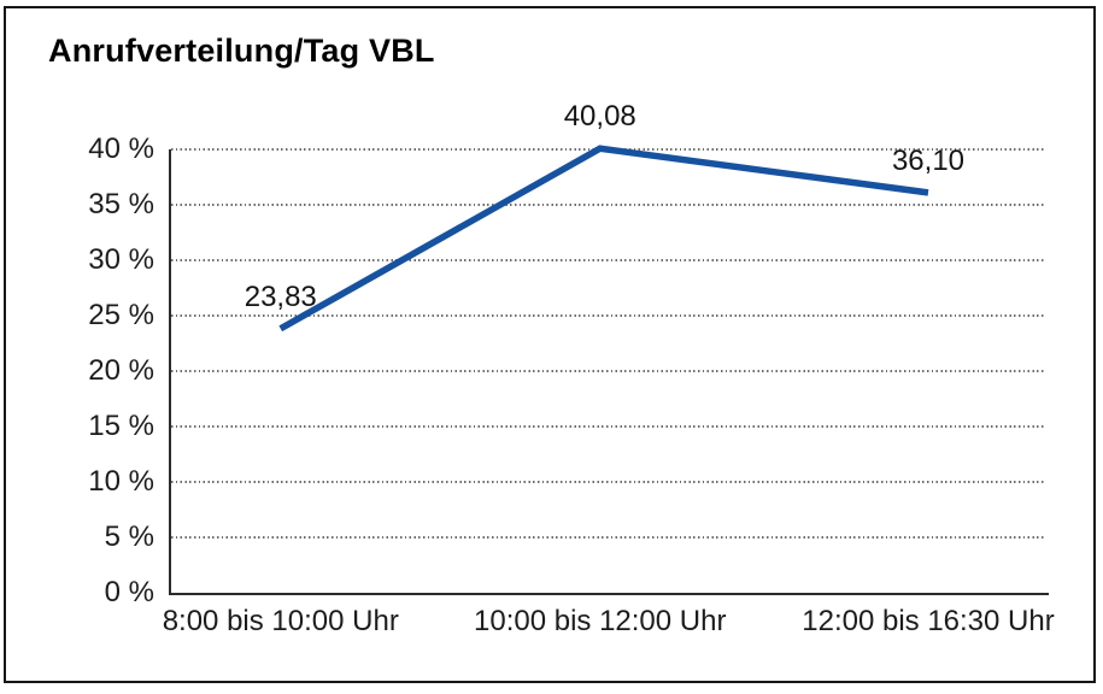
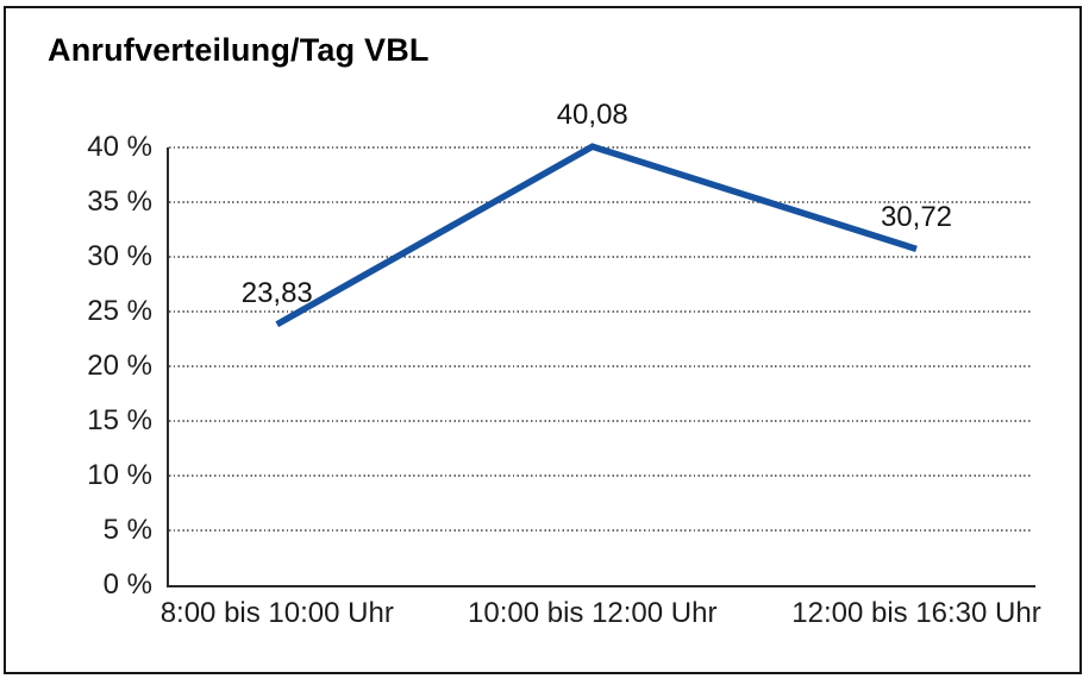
12:00 bis 16:30 Uhr: 36,10 -> 30,72
